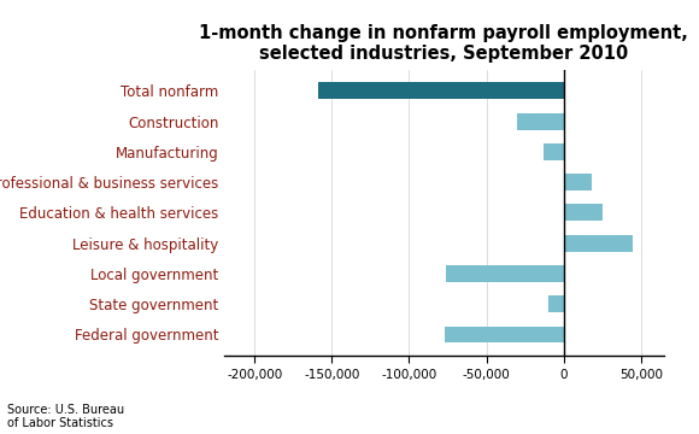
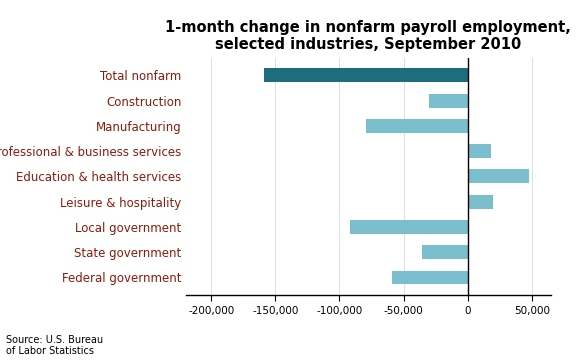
Manufacturing: -13,000 -> -79,000
Education & health services: 25,000 -> 48,000
Leisure & hospitality: 45,000 -> 20,000
Local government: -76,000 -> -92,000
State government: -10,000 -> -36,000
Federal government: -77,000 -> -59,000
